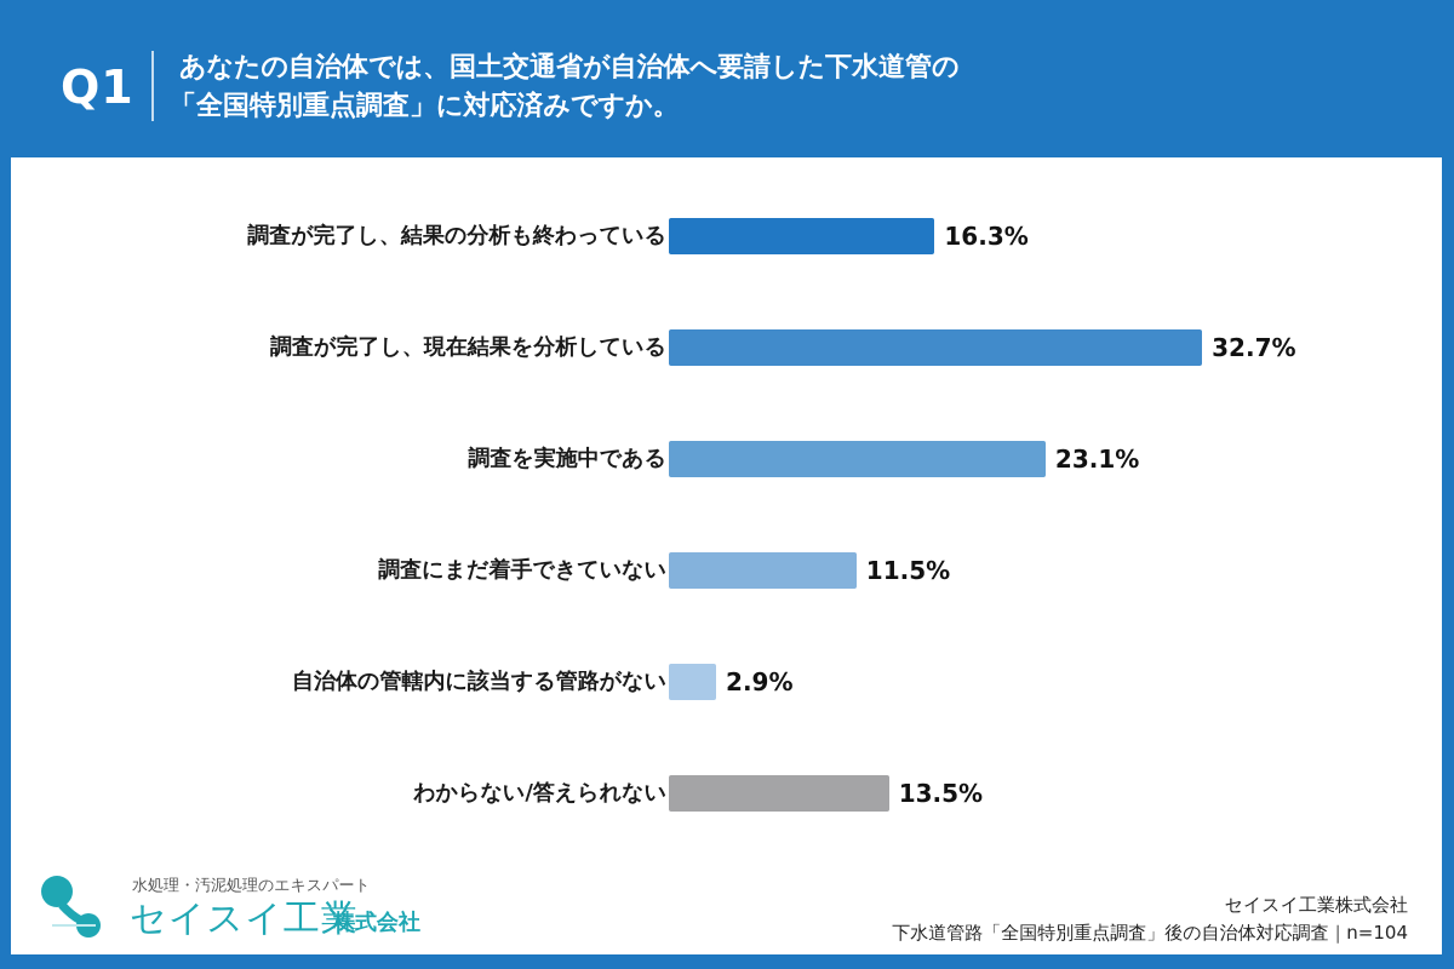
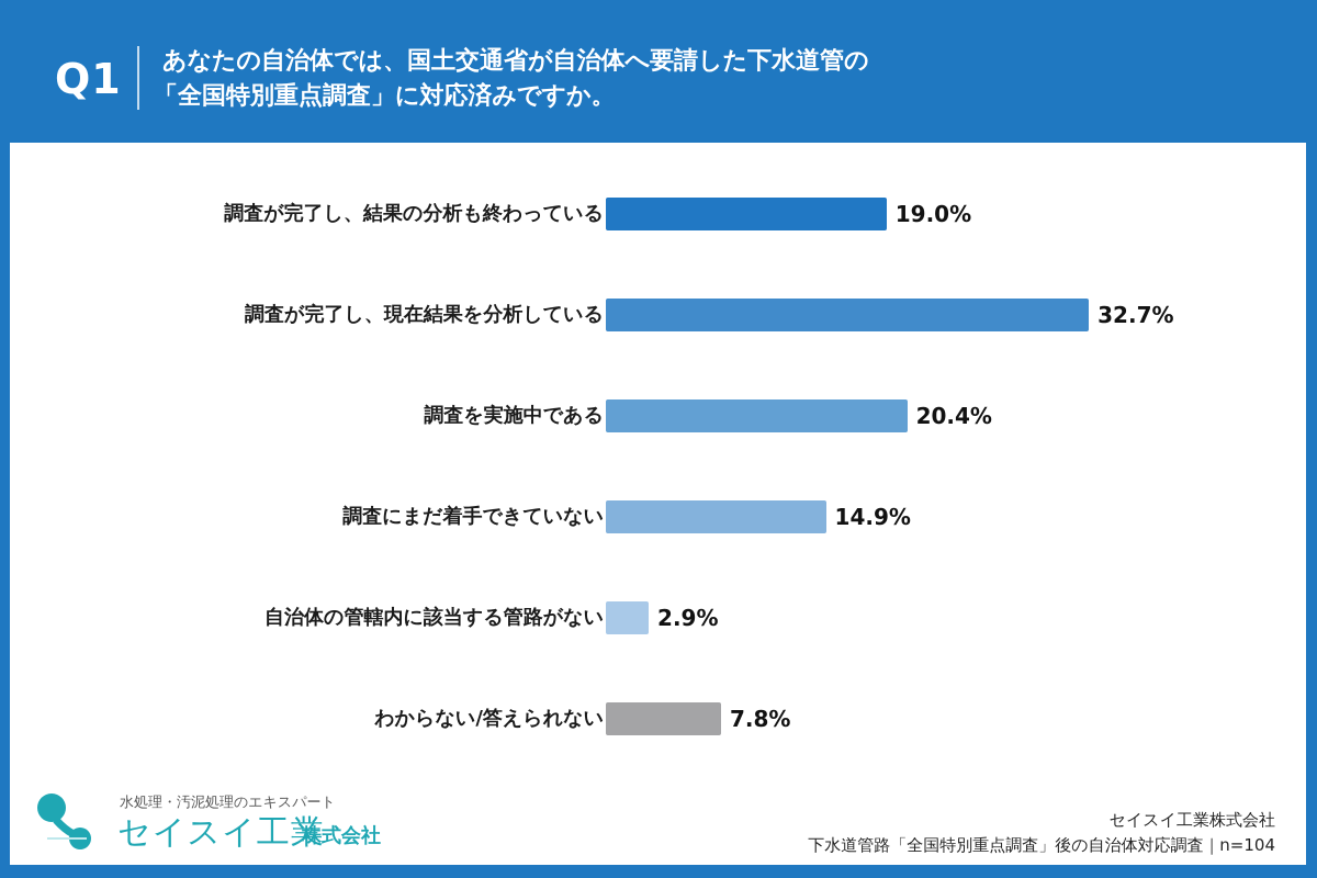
調査が完了し、結果の分析も終わっている: 16.3% -> 19.0%
調査を実施中である: 23.1% -> 20.4%
調査にまだ着手できていない: 11.5% -> 14.9%
わからない/答えられない: 13.5% -> 7.8%
